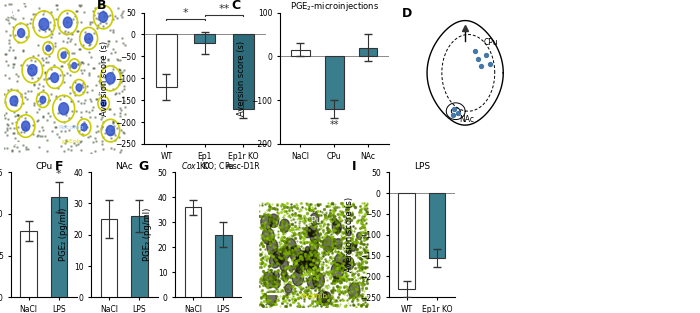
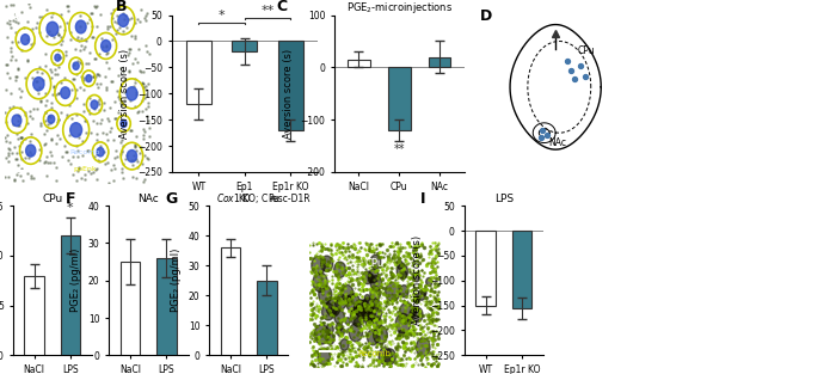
LPS/WT: -230 -> -150
